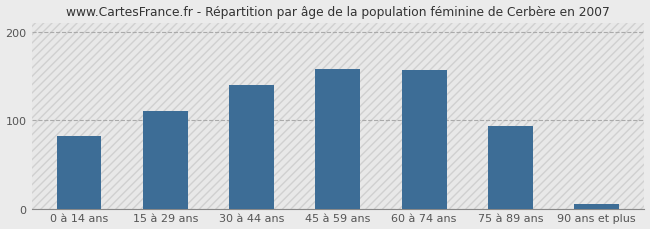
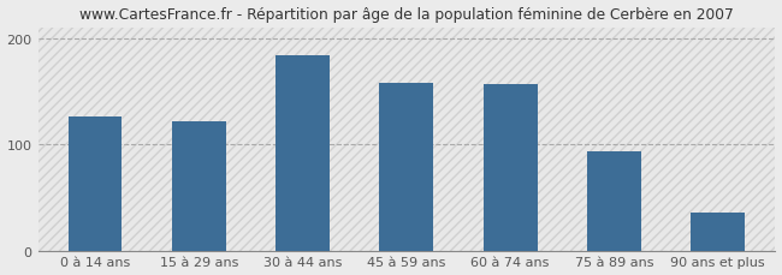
0 à 14 ans: 82 -> 126
15 à 29 ans: 110 -> 122
30 à 44 ans: 140 -> 184
90 ans et plus: 5 -> 36
